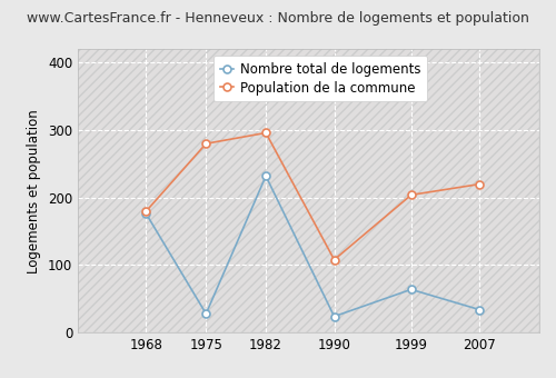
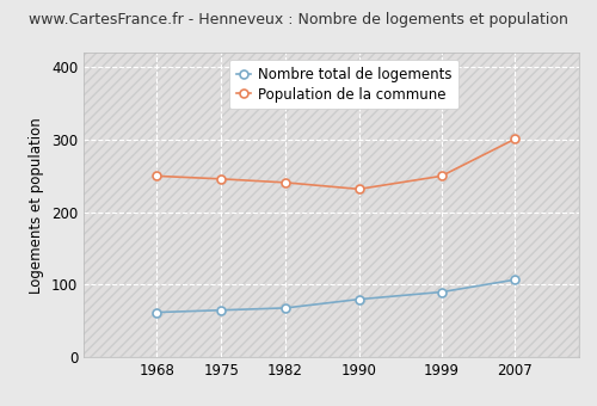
Nombre total de logements/1968: 176 -> 62
Population de la commune/1968: 180 -> 250
Nombre total de logements/1975: 28 -> 65
Population de la commune/1975: 280 -> 246
Nombre total de logements/1982: 232 -> 68
Population de la commune/1982: 296 -> 241
Nombre total de logements/1990: 24 -> 80
Population de la commune/1990: 108 -> 232
Nombre total de logements/1999: 64 -> 90
Population de la commune/1999: 204 -> 250
Nombre total de logements/2007: 34 -> 107
Population de la commune/2007: 220 -> 301
